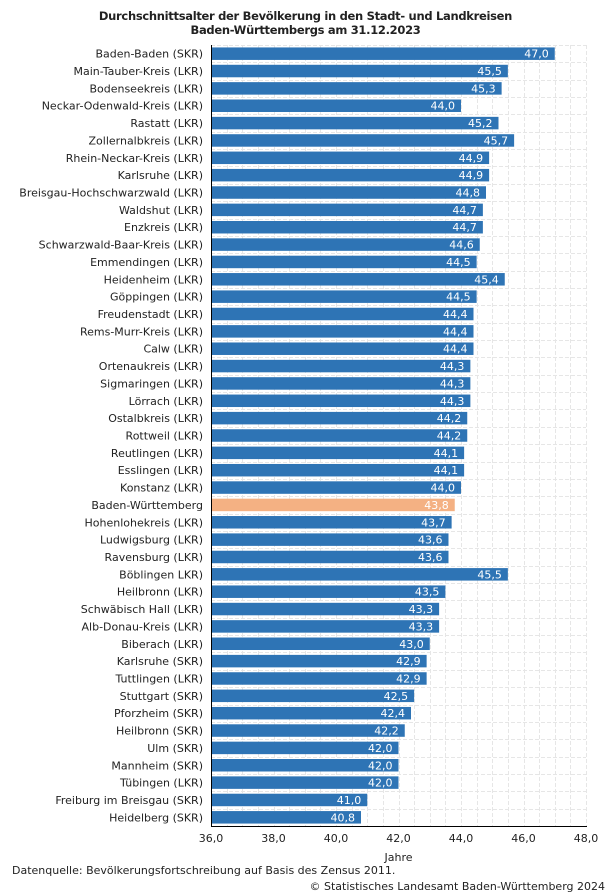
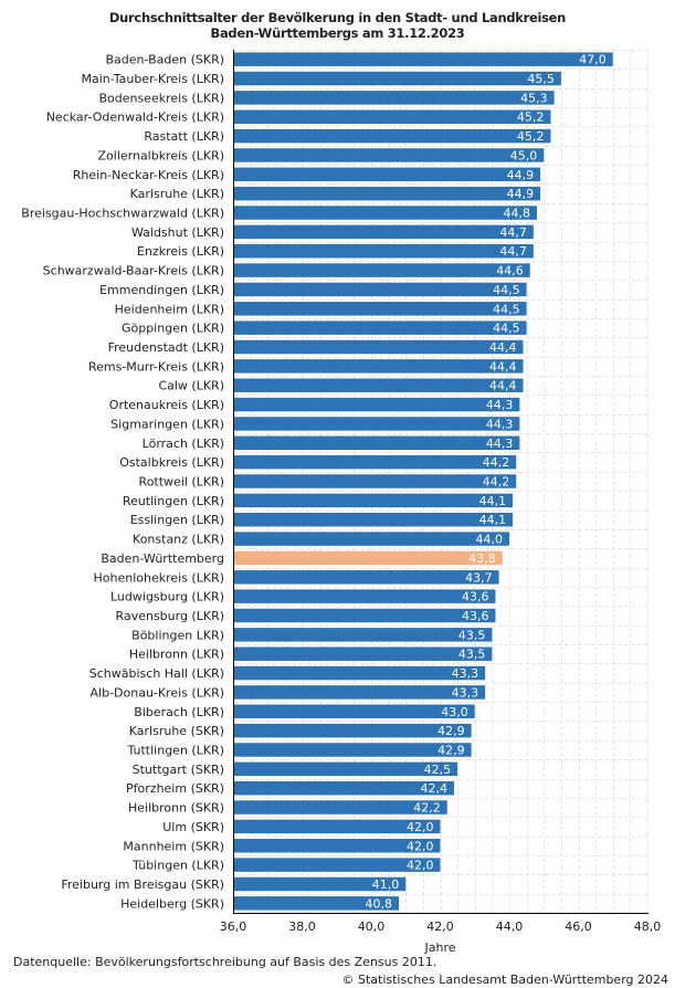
Neckar-Odenwald-Kreis (LKR): 44,0 -> 45,2
Zollernalbkreis (LKR): 45,7 -> 45,0
Heidenheim (LKR): 45,4 -> 44,5
Böblingen LKR): 45,5 -> 43,5
